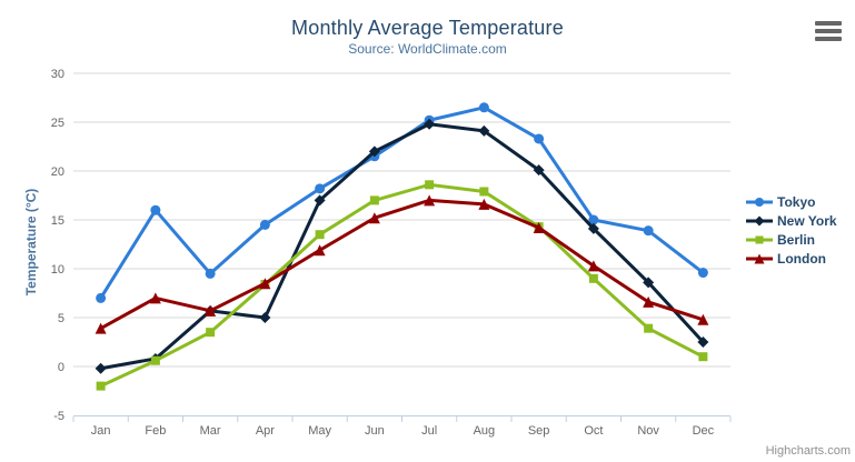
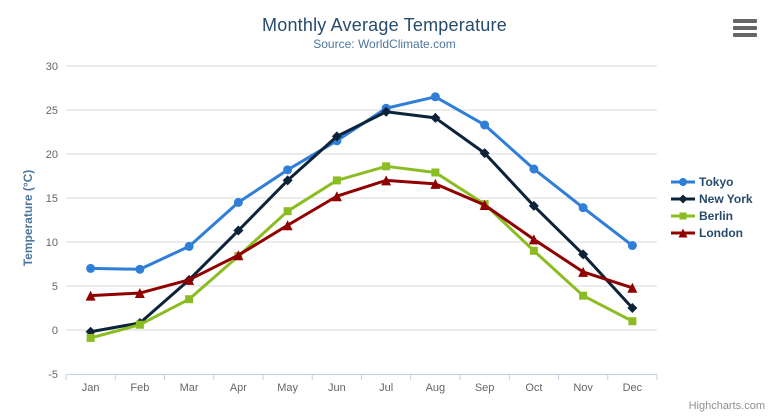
Berlin/Jan: -2 -> -1
Tokyo/Feb: 16 -> 7
London/Feb: 7 -> 4
New York/Apr: 5 -> 11
Tokyo/Oct: 15 -> 18
